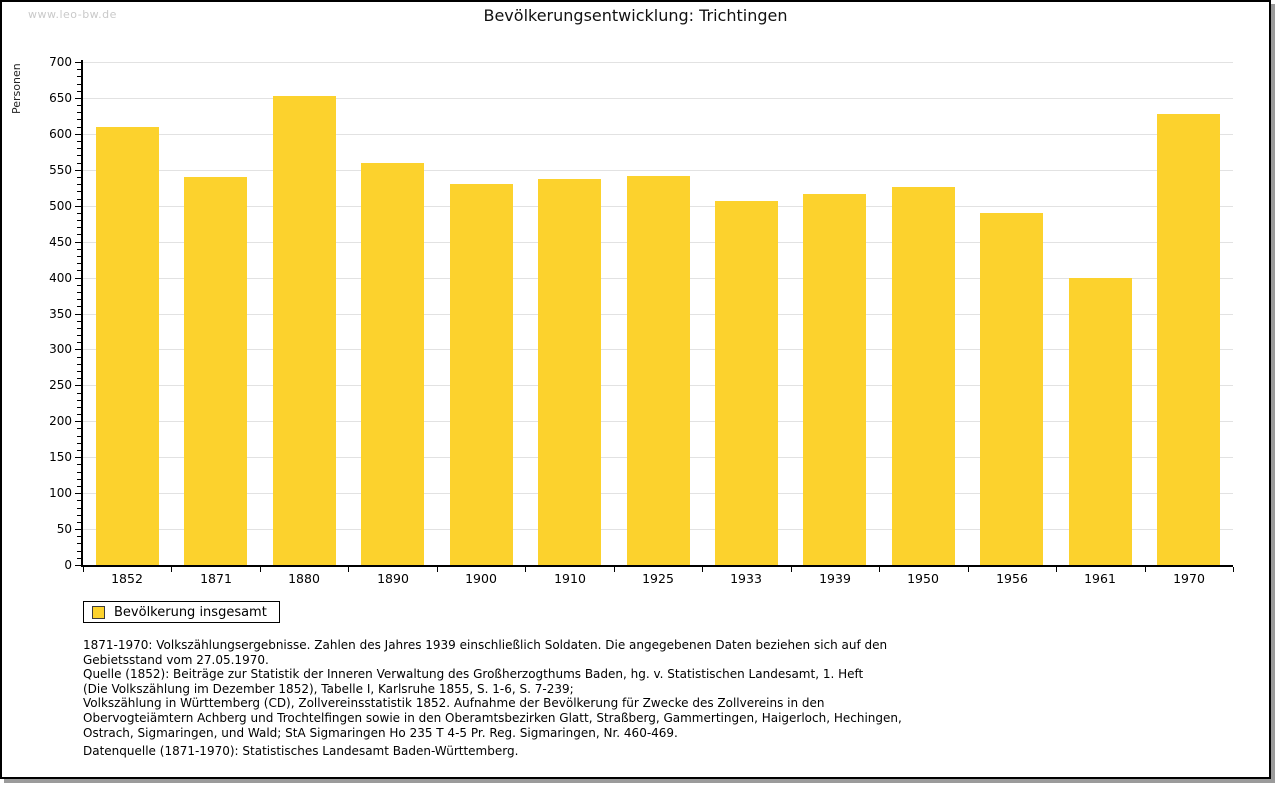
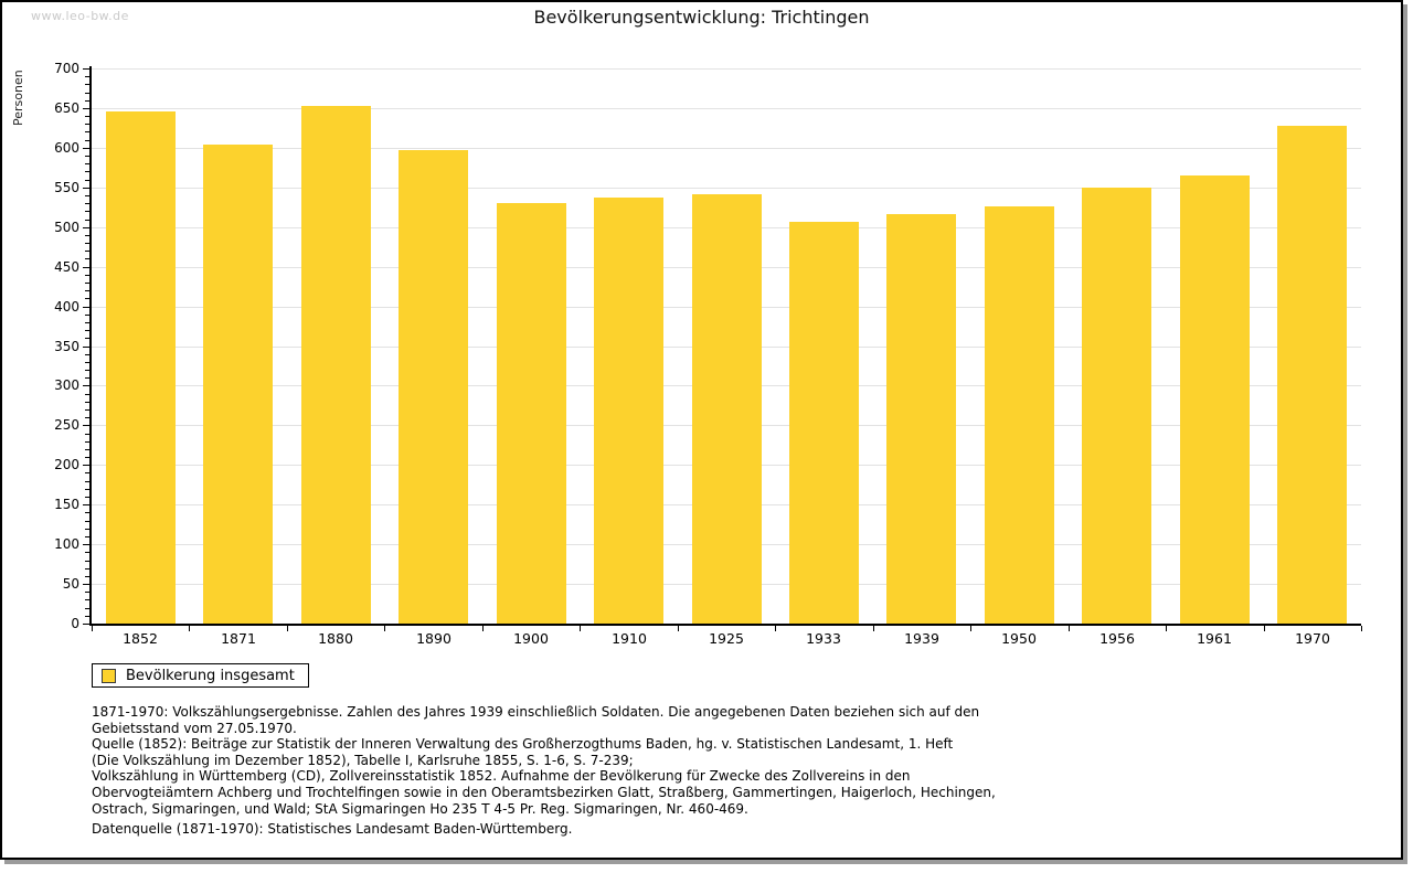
1852: 610 -> 650
1871: 540 -> 600
1890: 560 -> 600
1956: 490 -> 550
1961: 400 -> 560
